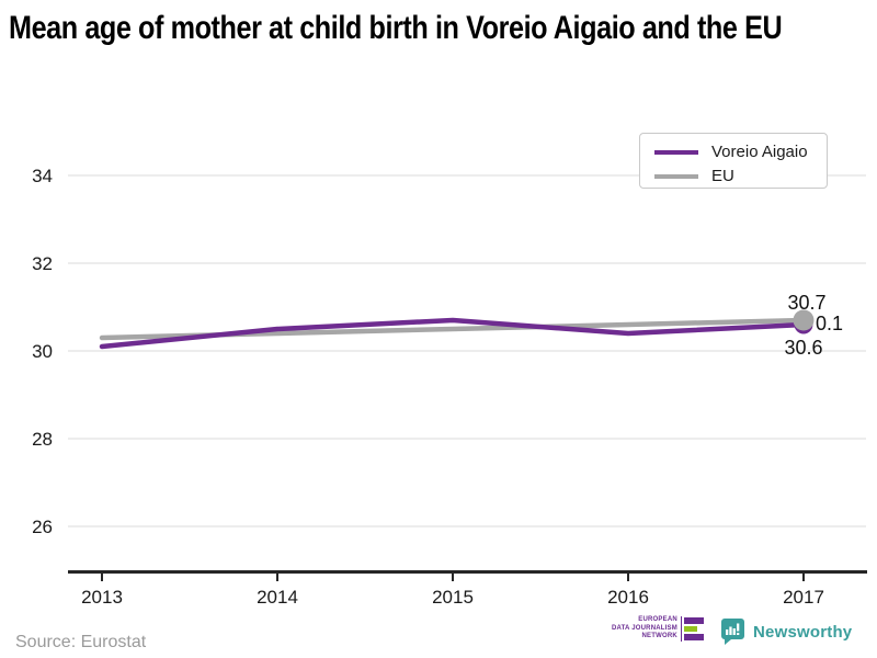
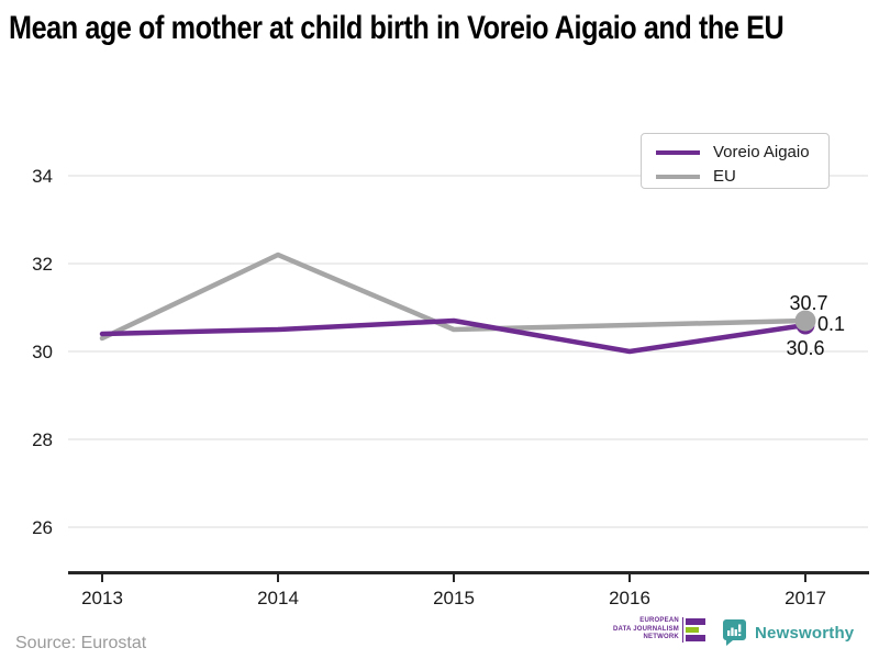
Voreio Aigaio/2013: 30.1 -> 30.4
EU/2014: 30.4 -> 32.2
Voreio Aigaio/2016: 30.4 -> 30.0
